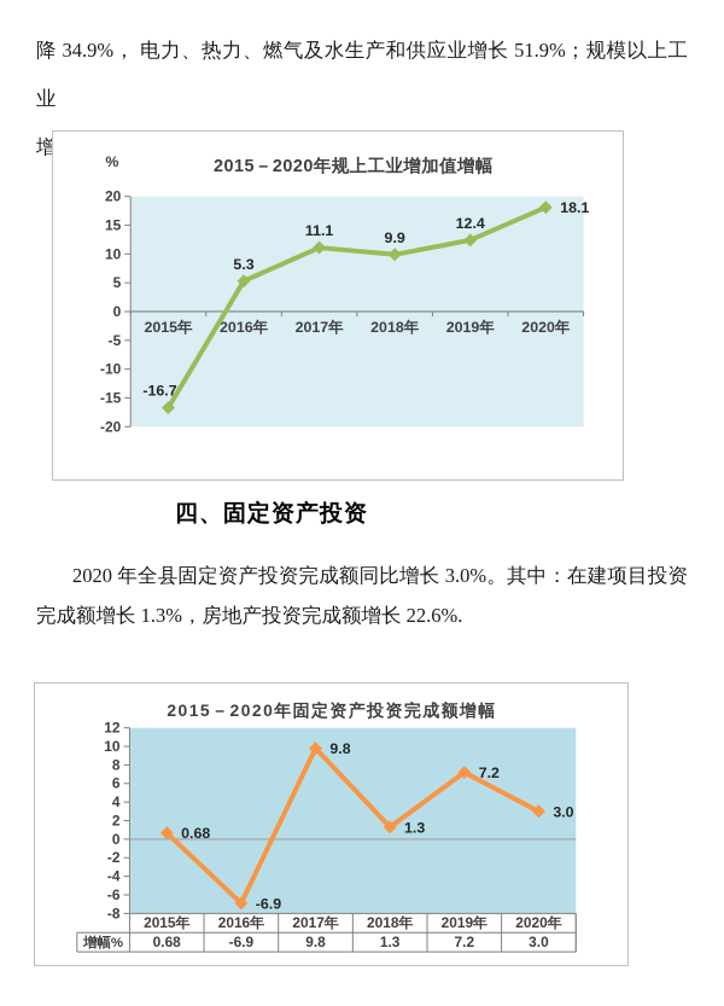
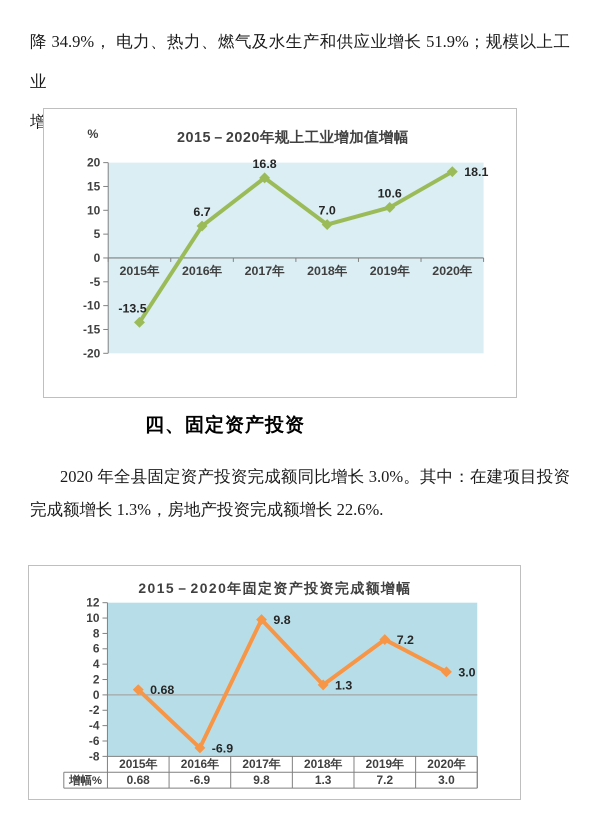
2015－2020年规上工业增加值增幅/2015年: -16.7 -> -13.5
2015－2020年规上工业增加值增幅/2016年: 5.3 -> 6.7
2015－2020年规上工业增加值增幅/2017年: 11.1 -> 16.8
2015－2020年规上工业增加值增幅/2018年: 9.9 -> 7.0
2015－2020年规上工业增加值增幅/2019年: 12.4 -> 10.6
